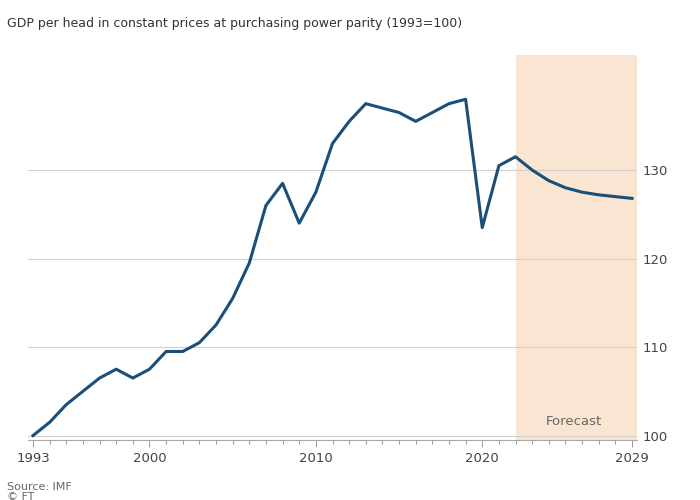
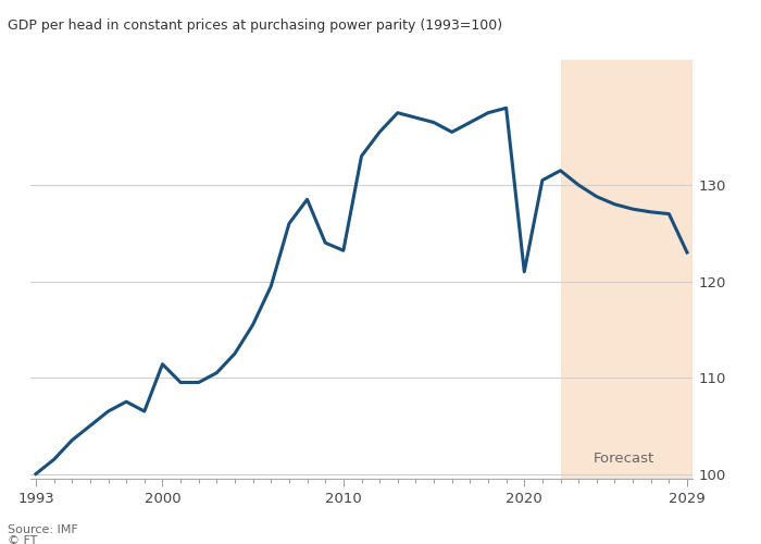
2000: 107.5 -> 111.4
2010: 127.5 -> 123.2
2020: 123.5 -> 121.0
2029: 126.8 -> 123.0
